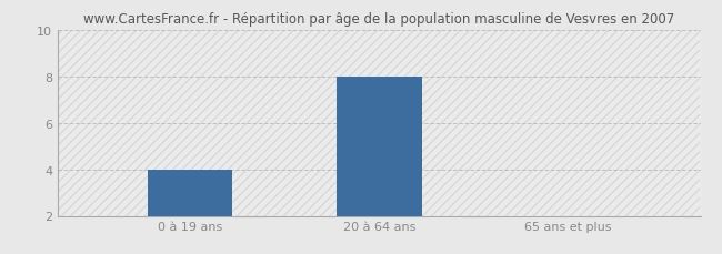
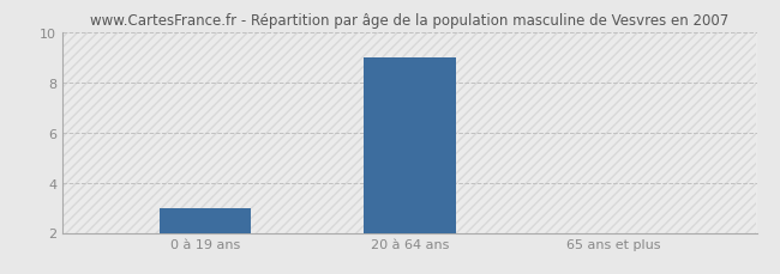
0 à 19 ans: 4 -> 3
20 à 64 ans: 8 -> 9
